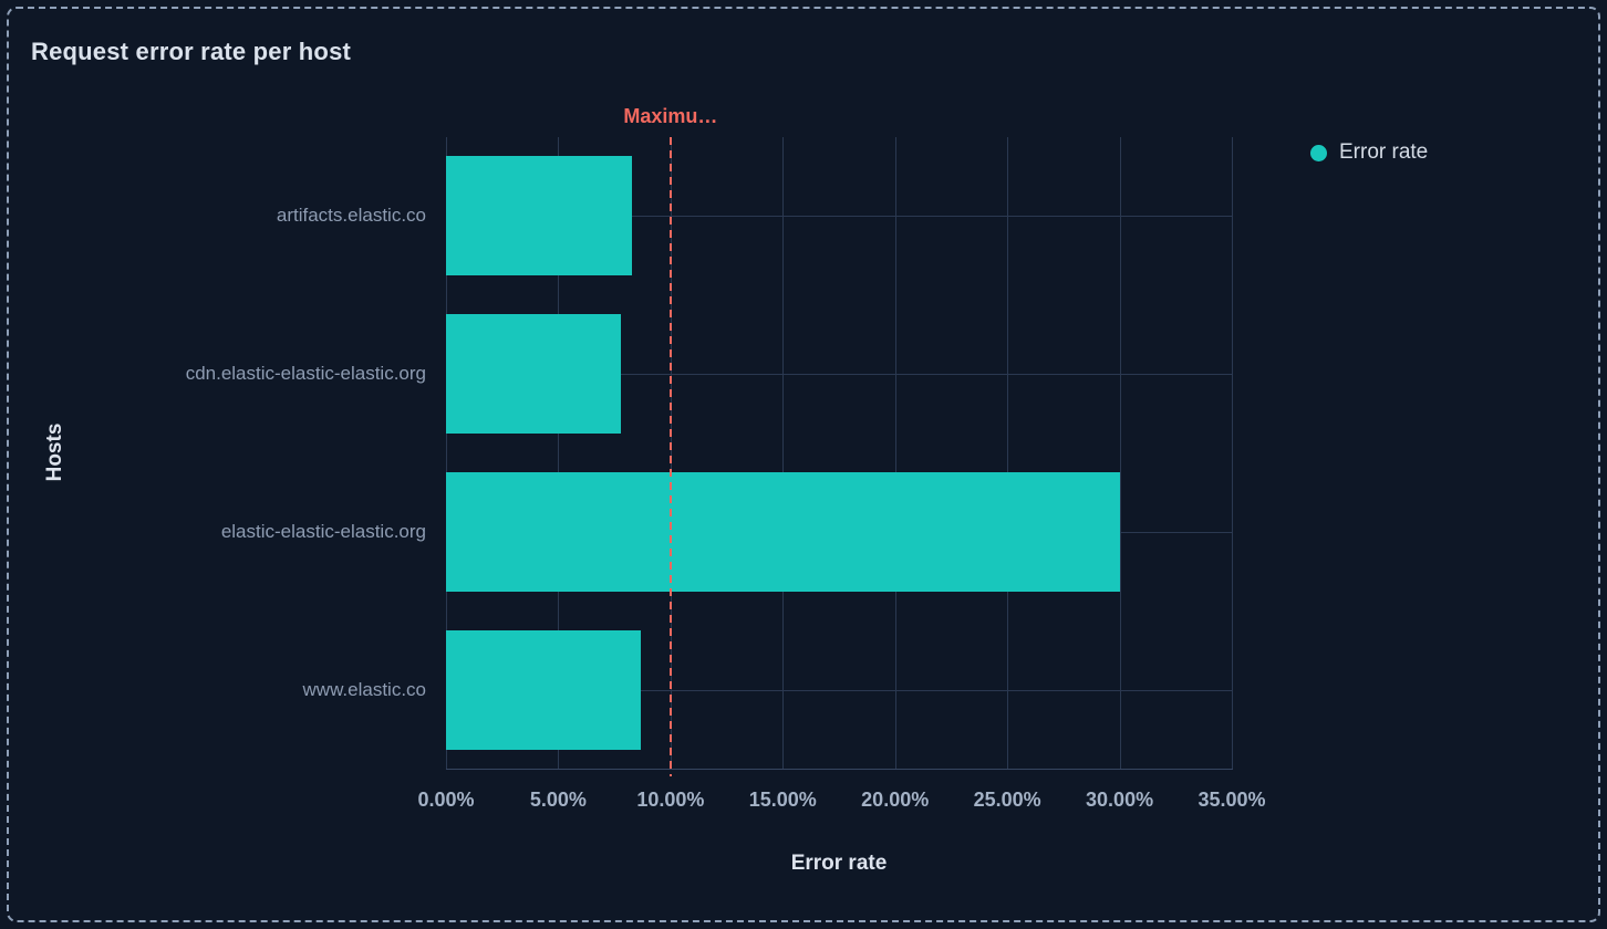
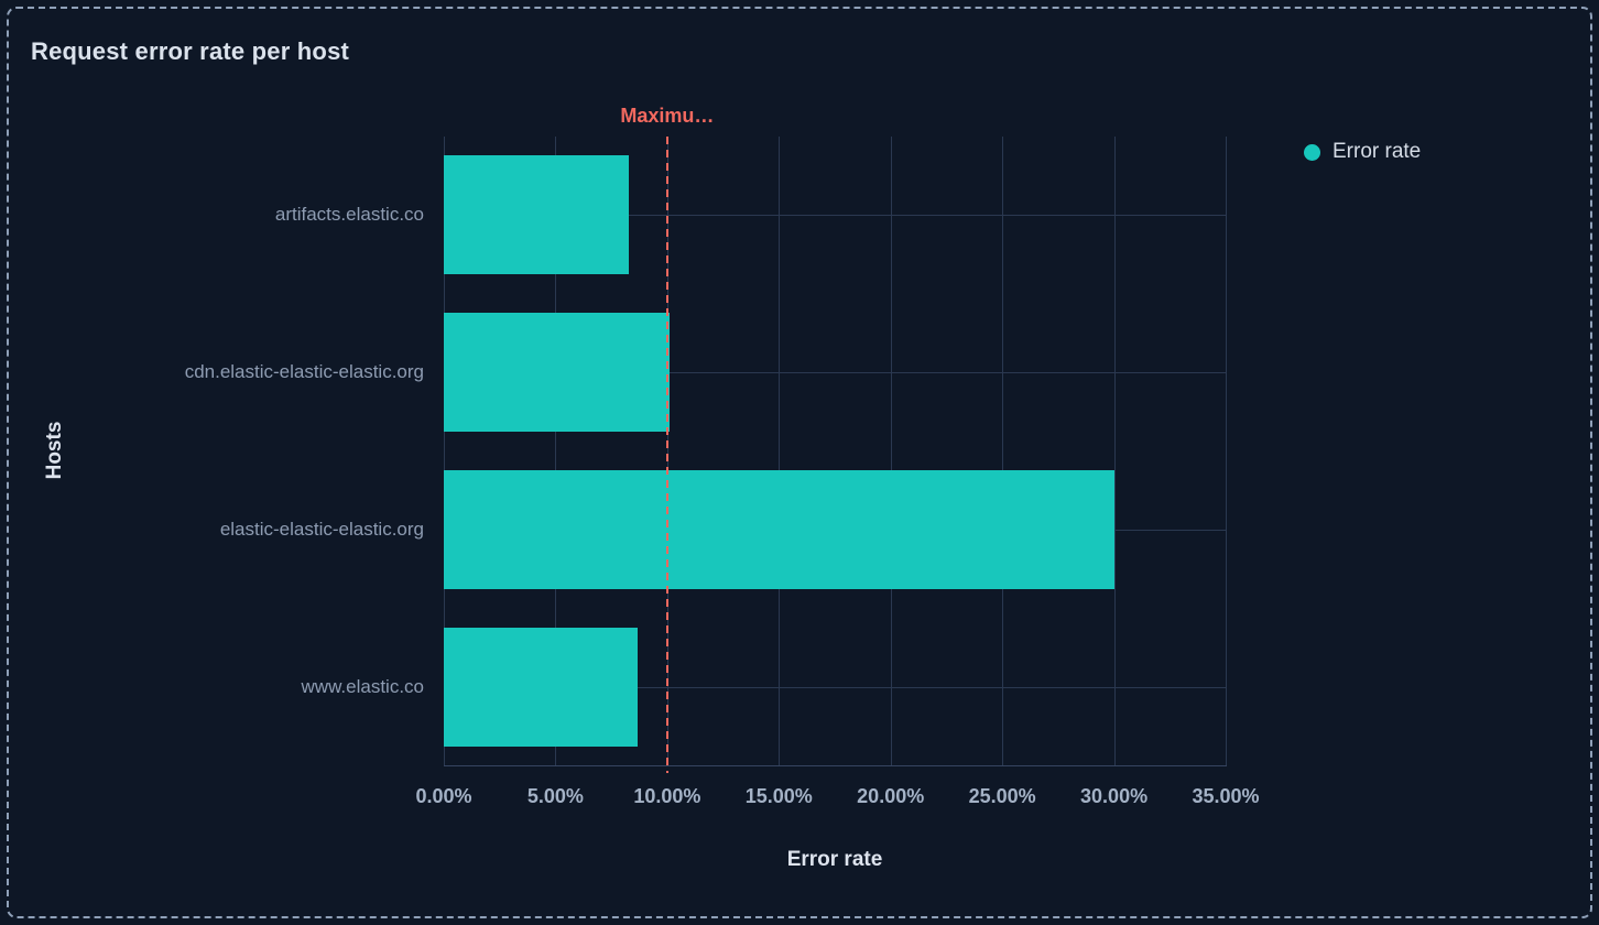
cdn.elastic-elastic-elastic.org: 7.8% -> 10.1%
